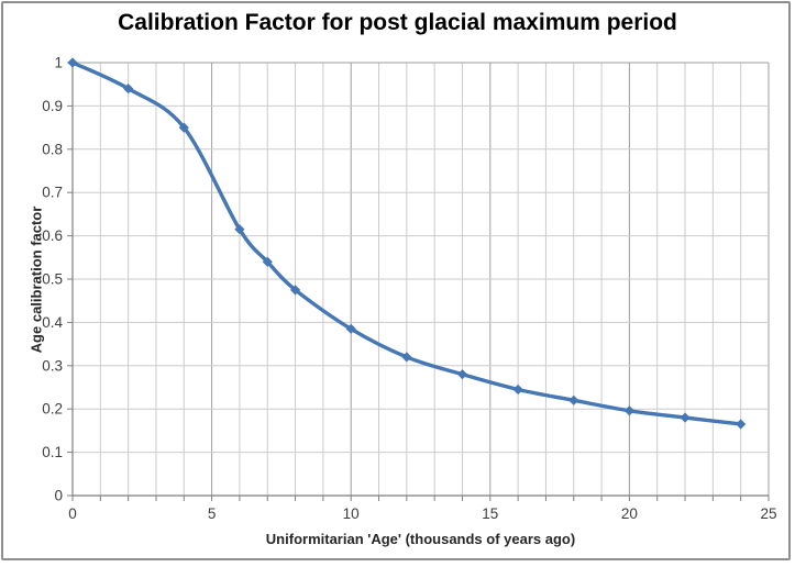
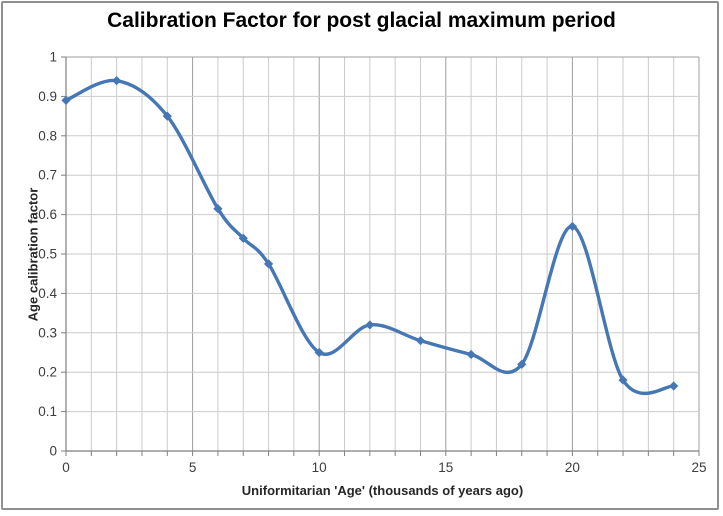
0: 1.00 -> 0.89
10: 0.39 -> 0.25
20: 0.20 -> 0.57
